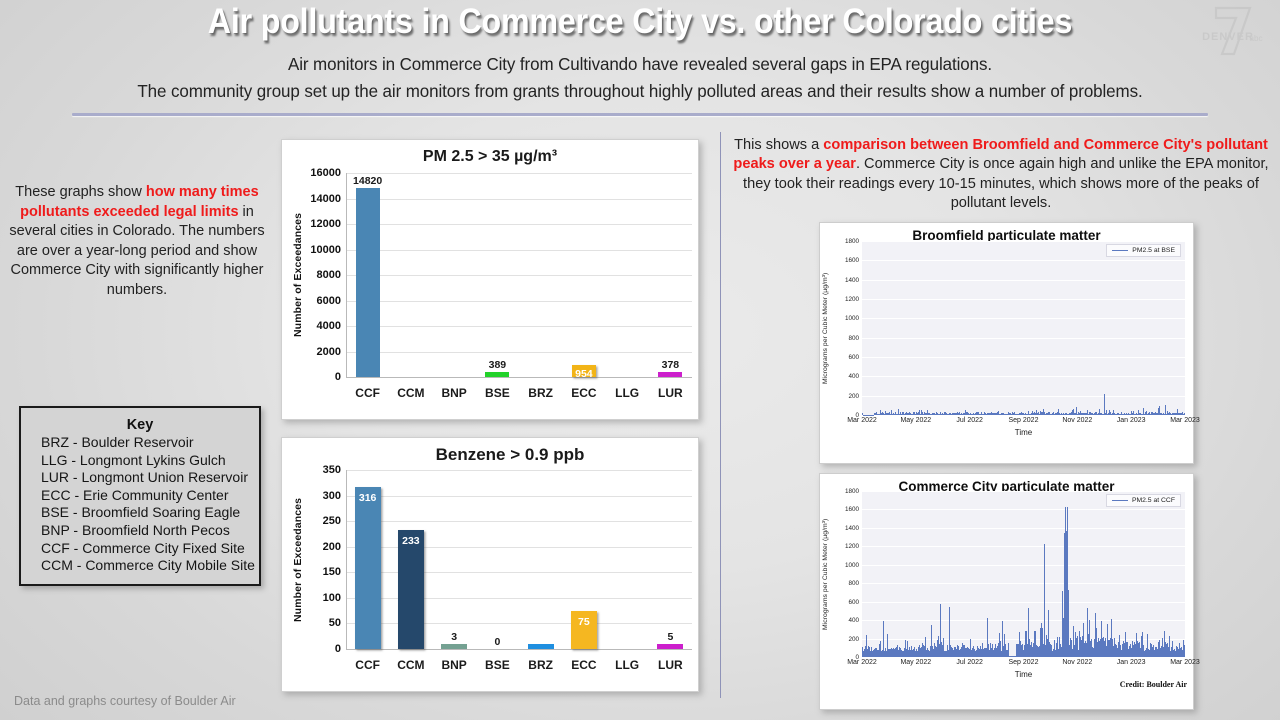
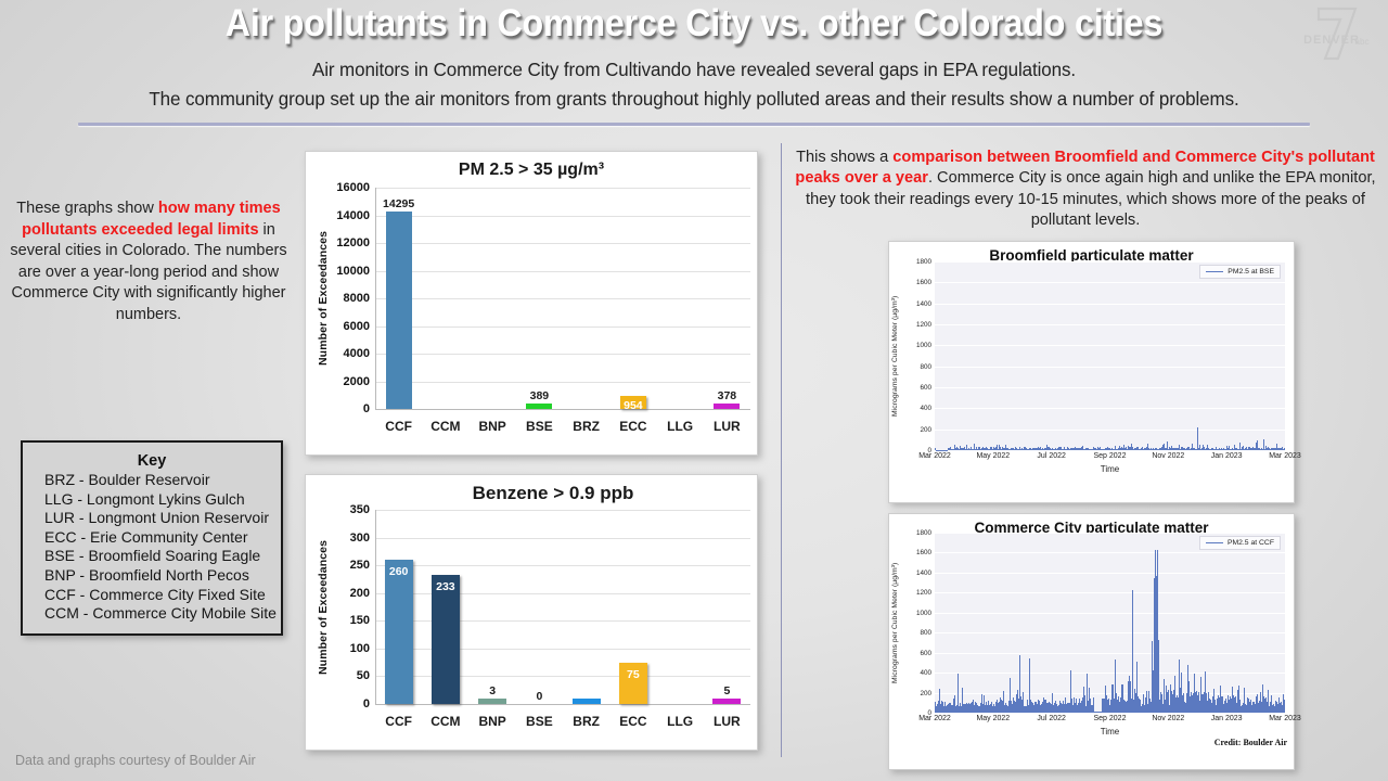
PM 2.5 > 35 µg/m³/CCF: 14820 -> 14295
Benzene > 0.9 ppb/CCF: 316 -> 260
